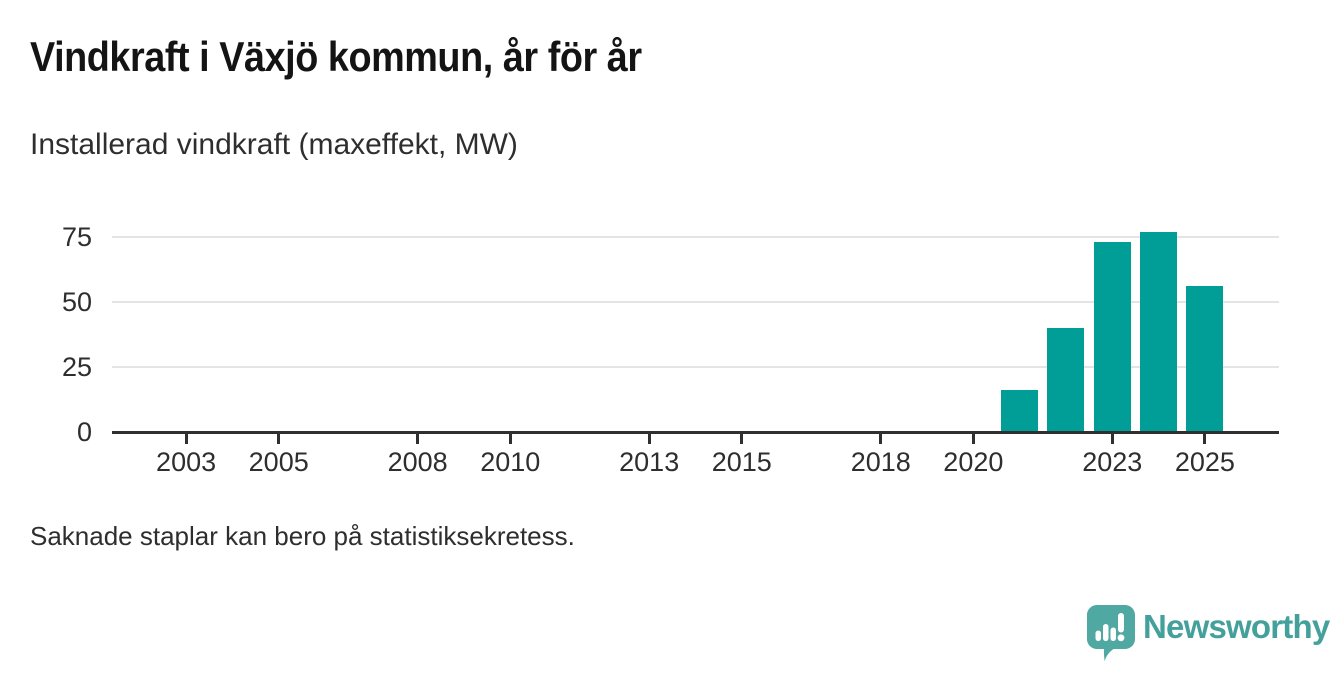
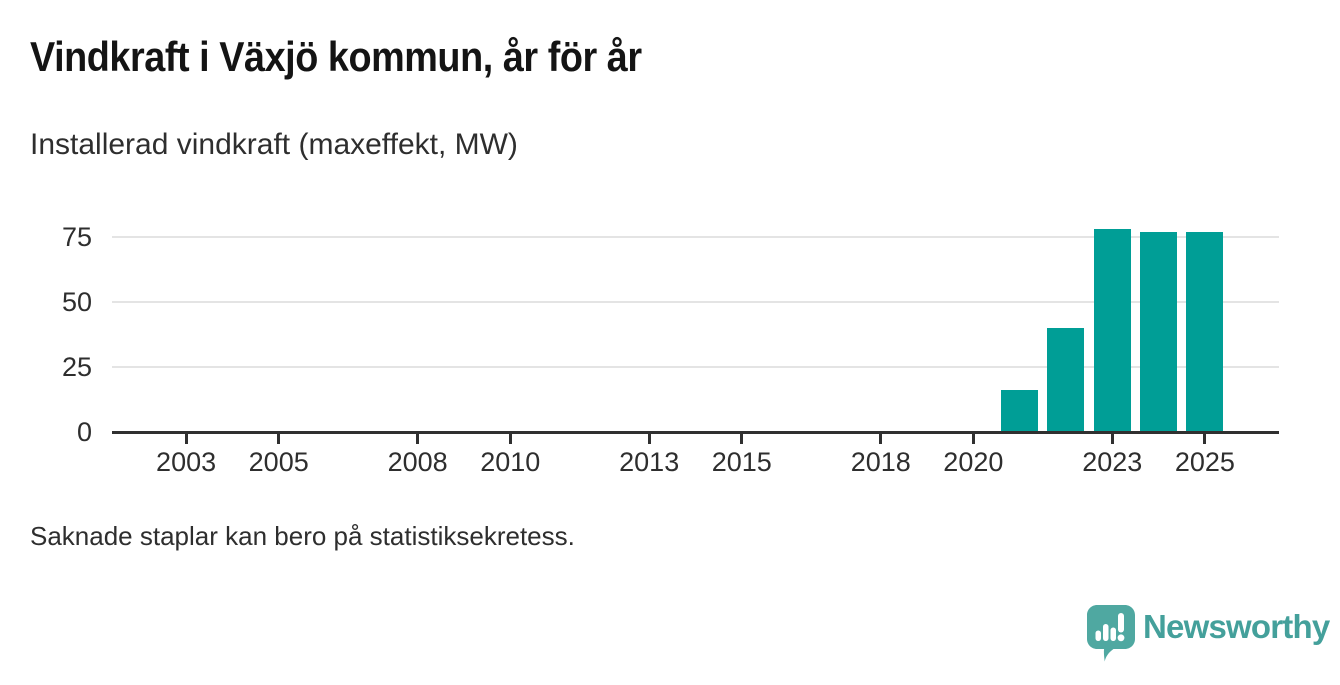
2023: 73 -> 78
2025: 56 -> 77
